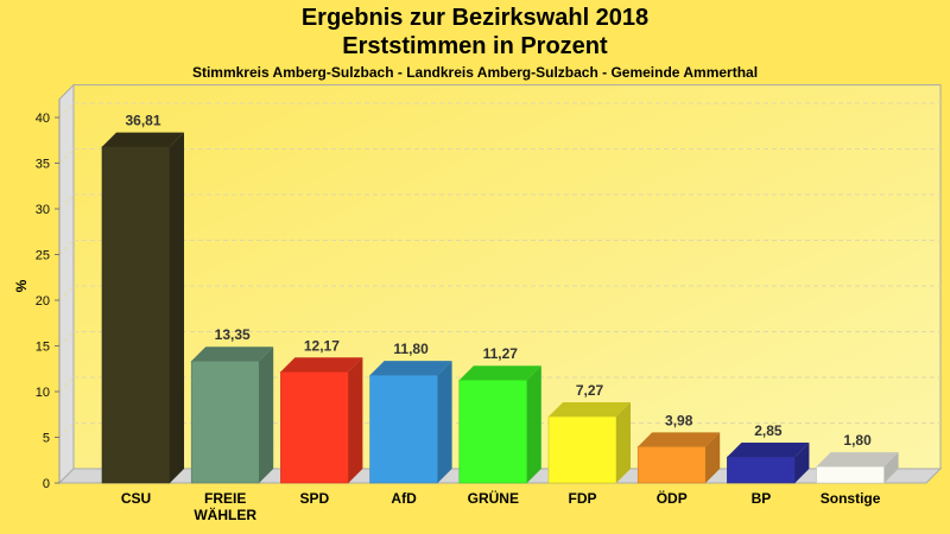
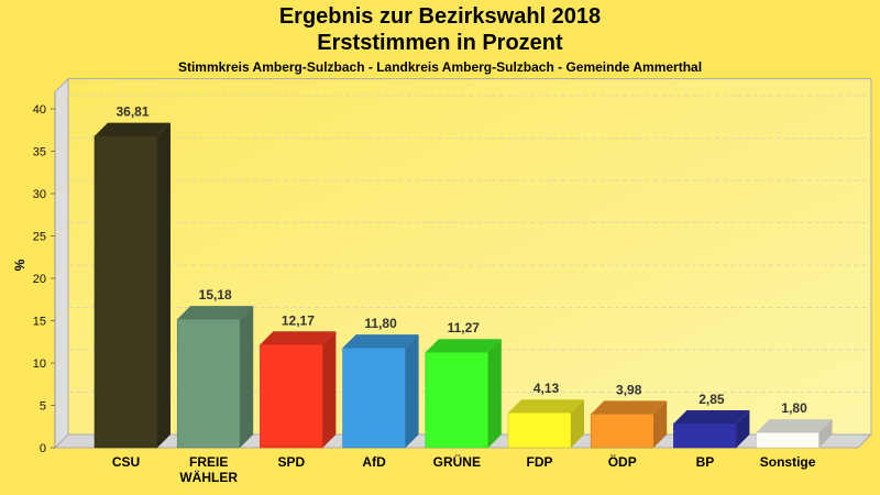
FREIE WÄHLER: 13,35 -> 15,18
FDP: 7,27 -> 4,13
